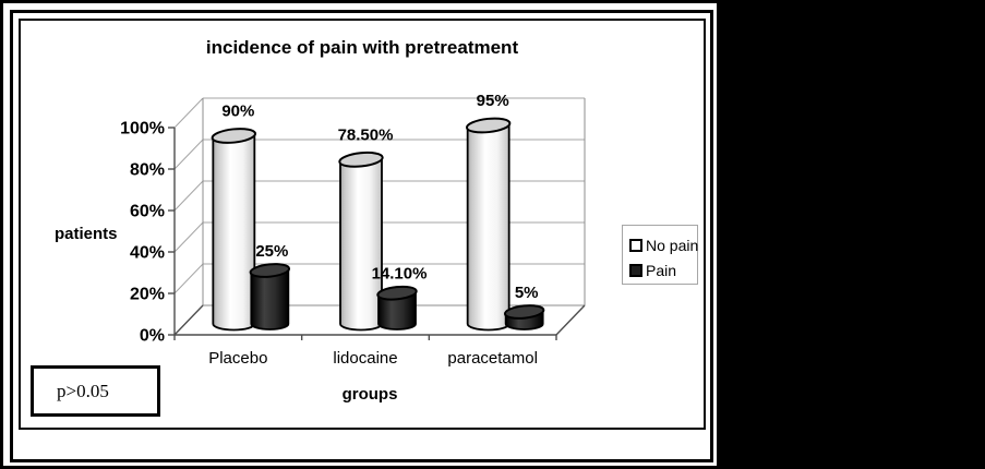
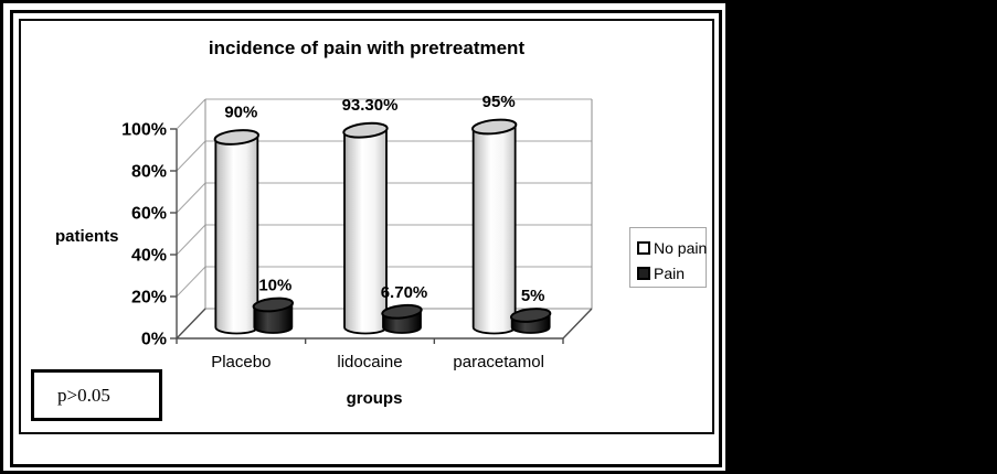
Pain/Placebo: 25% -> 10%
No pain/lidocaine: 78.50% -> 93.30%
Pain/lidocaine: 14.10% -> 6.70%
